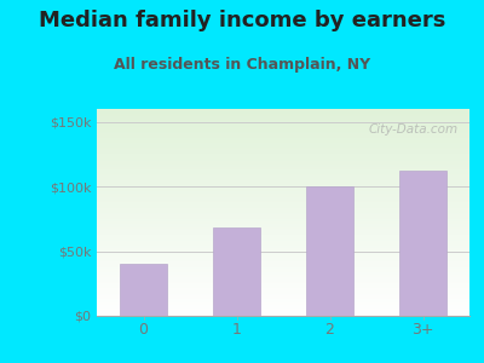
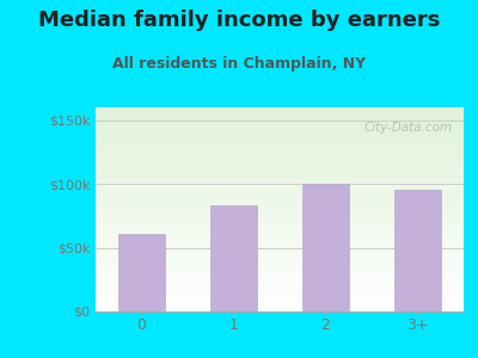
0: $40k -> $61k
1: $68k -> $83k
3+: $112k -> $95k
